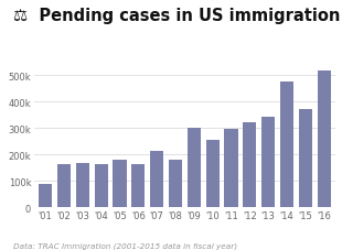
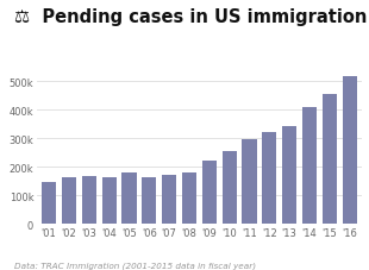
'01: 90k -> 148k
'07: 215k -> 170k
'09: 300k -> 223k
'14: 475k -> 407k
'15: 370k -> 456k
